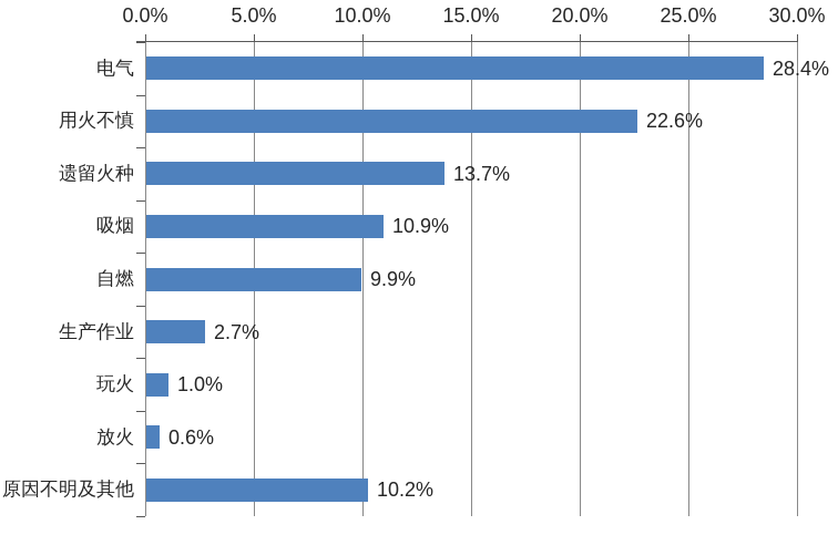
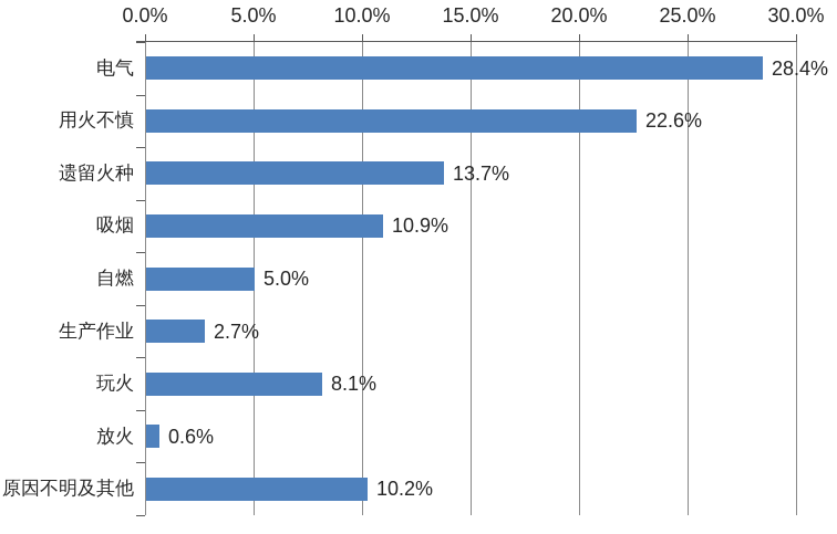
自燃: 9.9% -> 5.0%
玩火: 1.0% -> 8.1%
